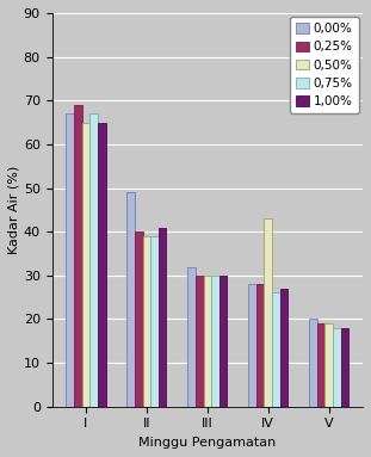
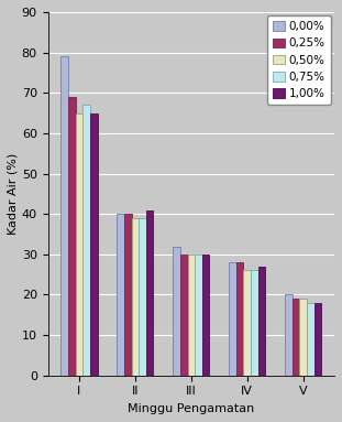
0,00%/I: 67 -> 79
0,00%/II: 49 -> 40
0,50%/IV: 43 -> 26
